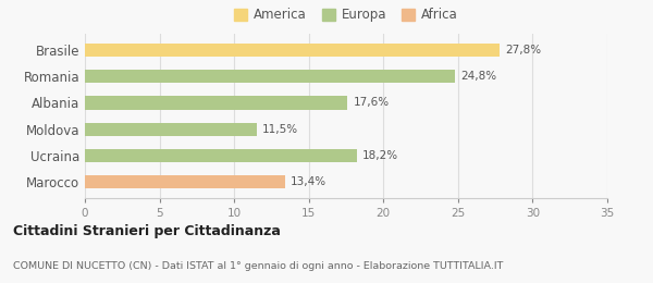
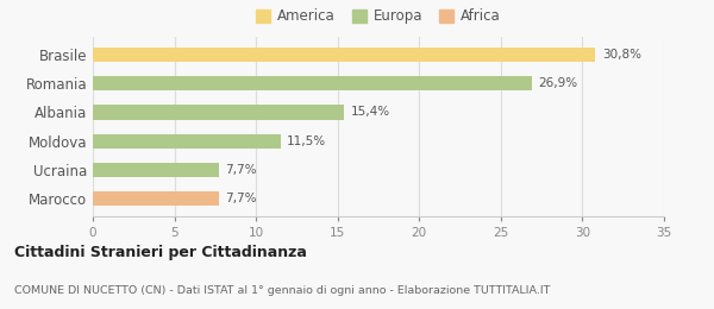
Brasile: 27,8% -> 30,8%
Romania: 24,8% -> 26,9%
Albania: 17,6% -> 15,4%
Ucraina: 18,2% -> 7,7%
Marocco: 13,4% -> 7,7%
